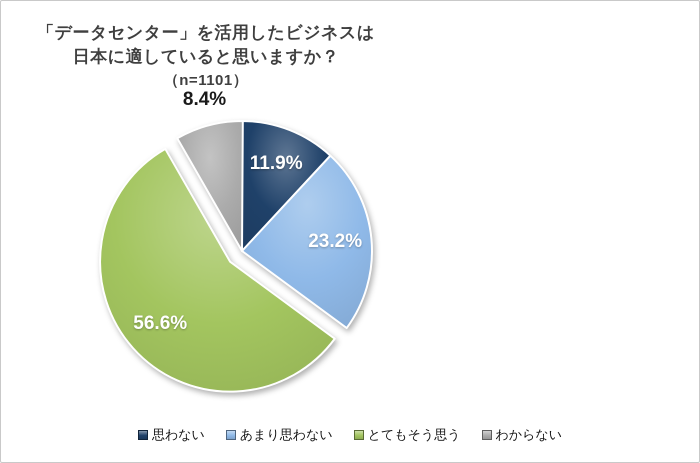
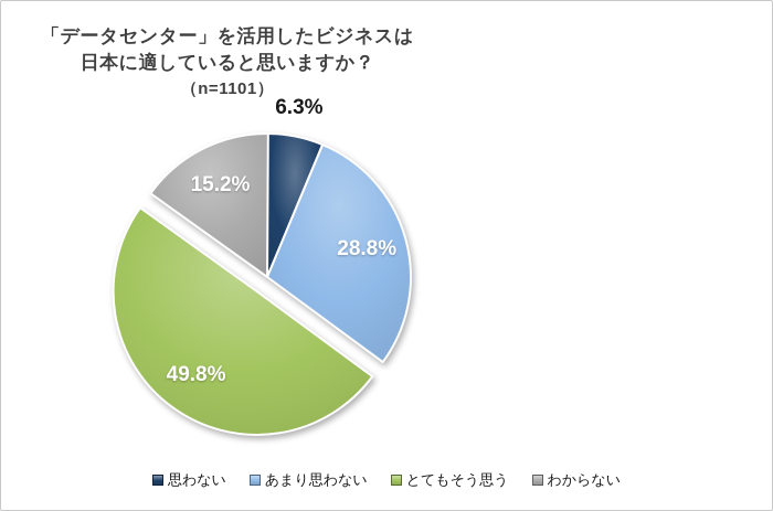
思わない: 11.9% -> 6.3%
あまり思わない: 23.2% -> 28.8%
とてもそう思う: 56.6% -> 49.8%
わからない: 8.4% -> 15.2%
